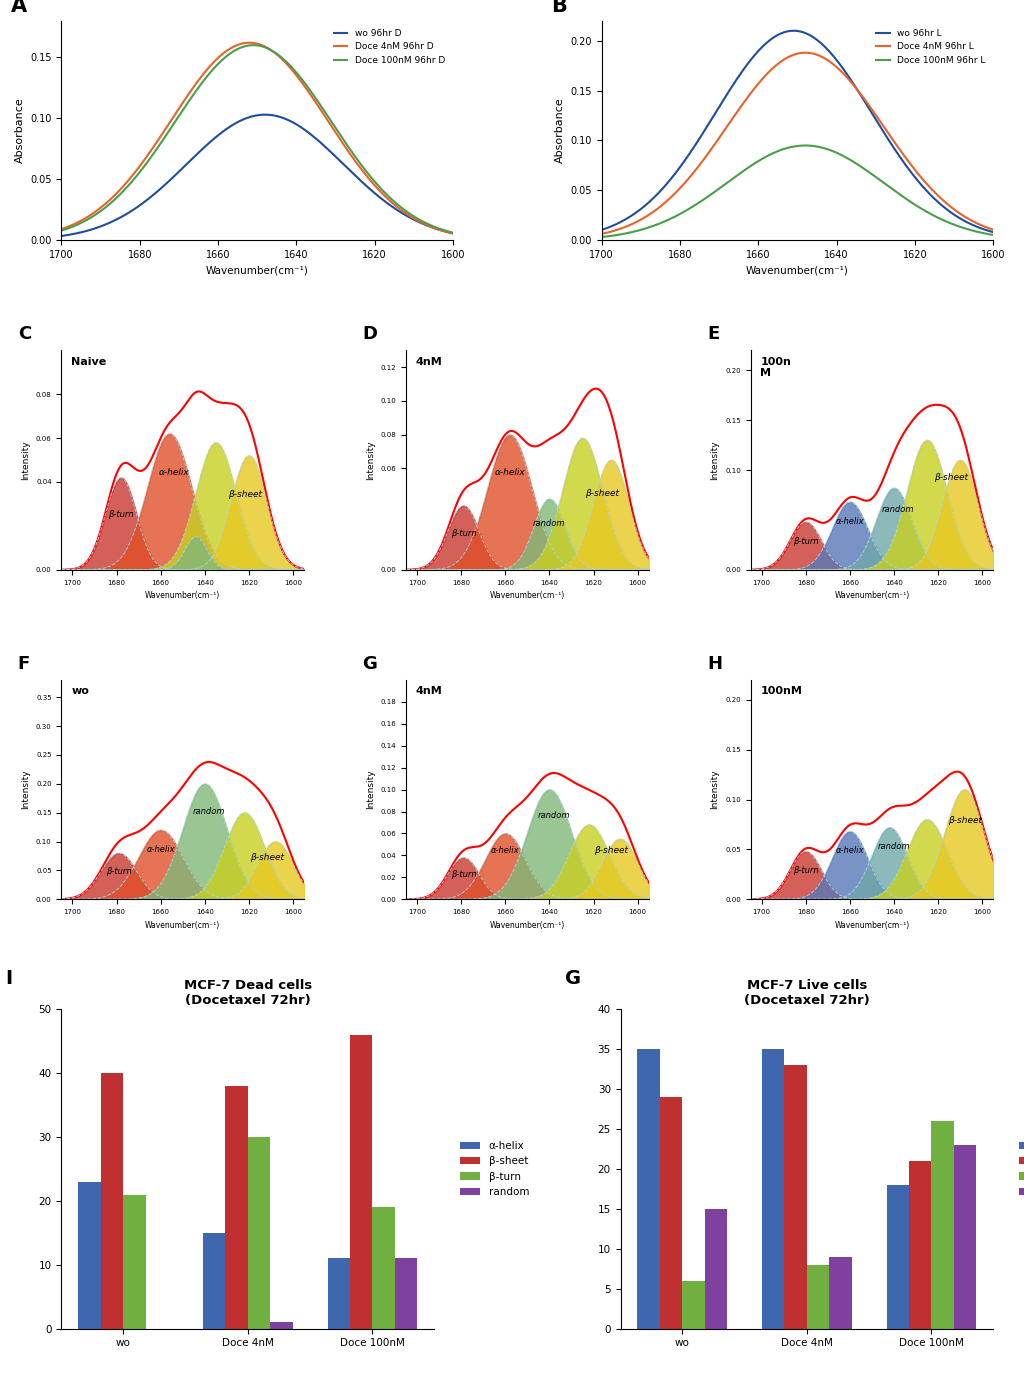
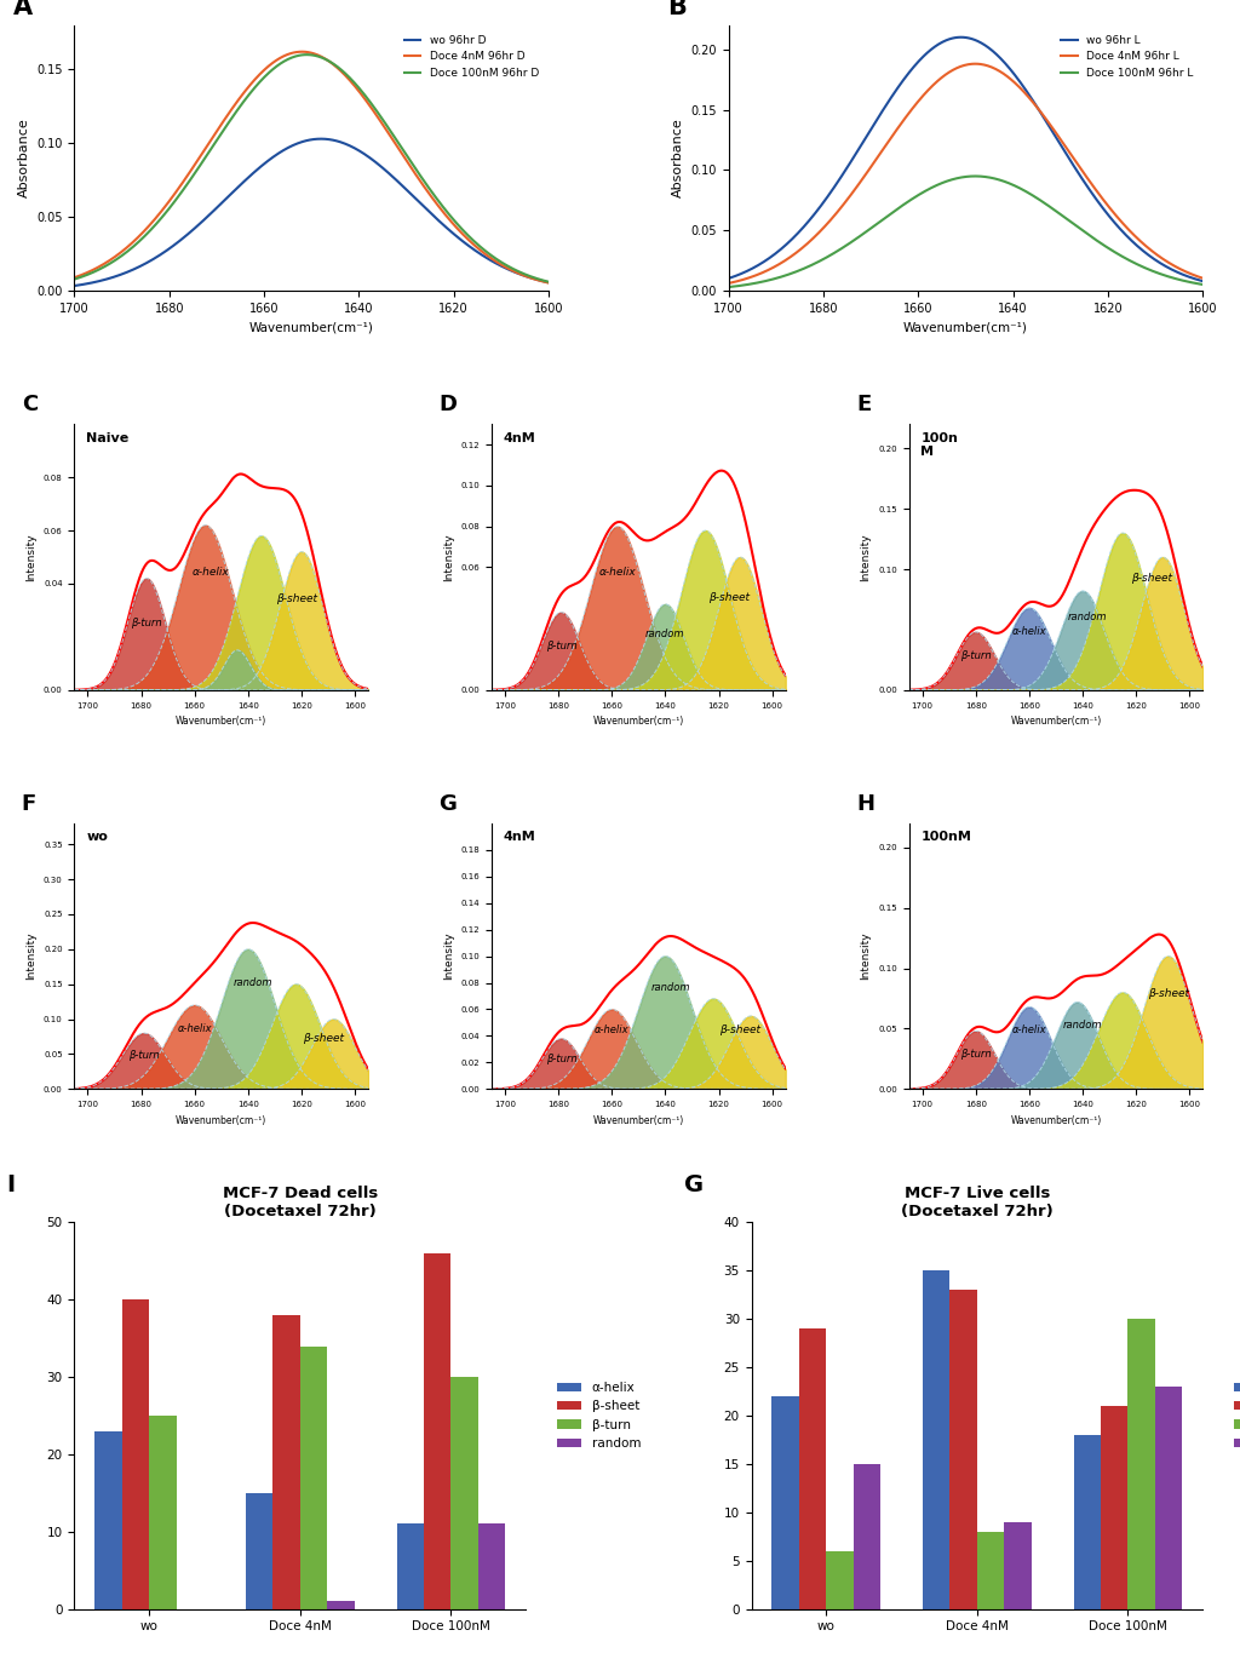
MCF-7 Dead cells (Docetaxel 72hr)/β-turn/wo: 21 -> 25
MCF-7 Dead cells (Docetaxel 72hr)/β-turn/Doce 4nM: 30 -> 34
MCF-7 Dead cells (Docetaxel 72hr)/β-turn/Doce 100nM: 19 -> 30
MCF-7 Live cells (Docetaxel 72hr)/α-helix/wo: 35 -> 22
MCF-7 Live cells (Docetaxel 72hr)/β-turn/Doce 100nM: 26 -> 30
